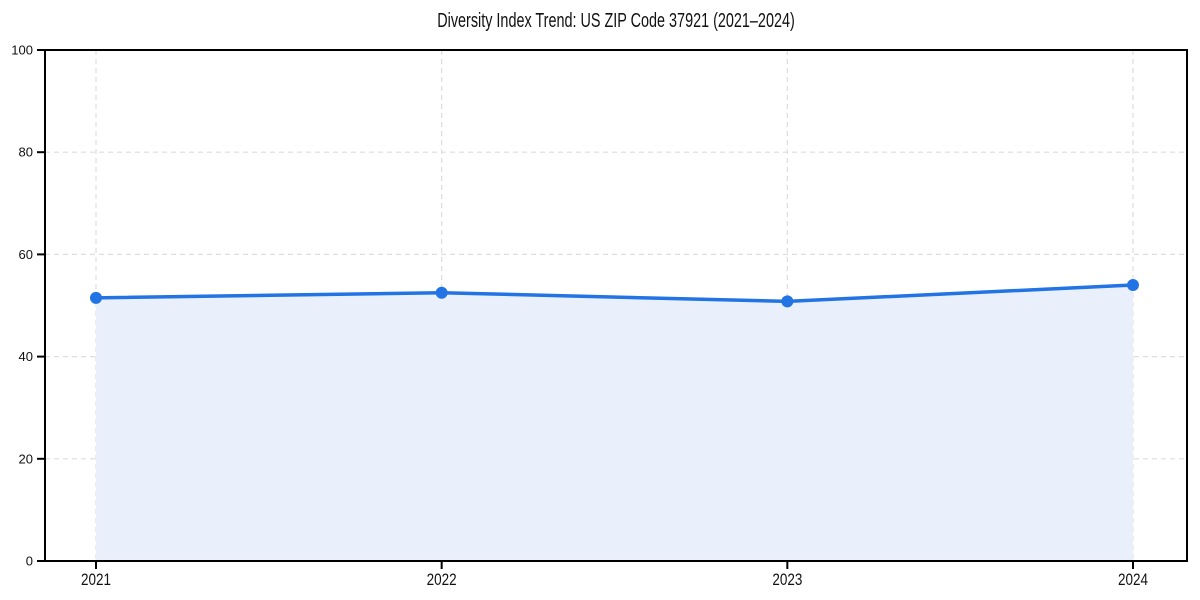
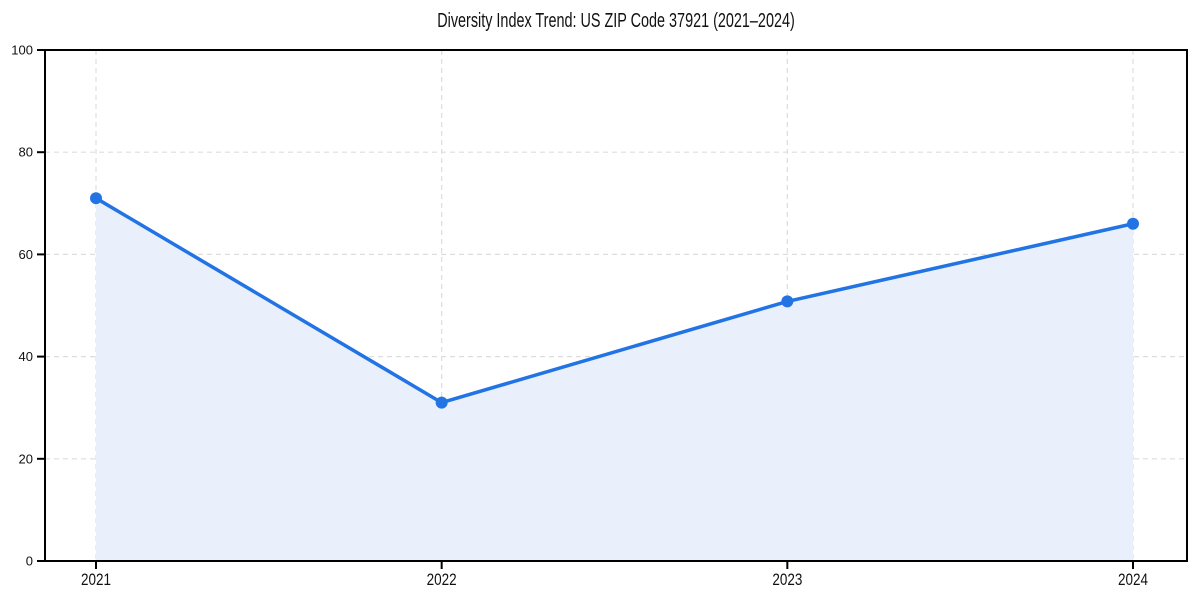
2021: 52 -> 71
2022: 52 -> 31
2024: 54 -> 66
